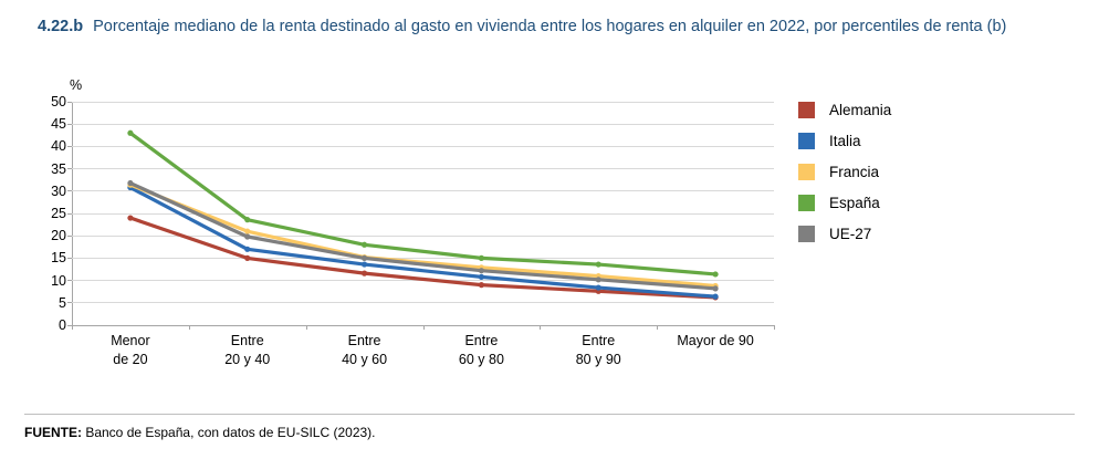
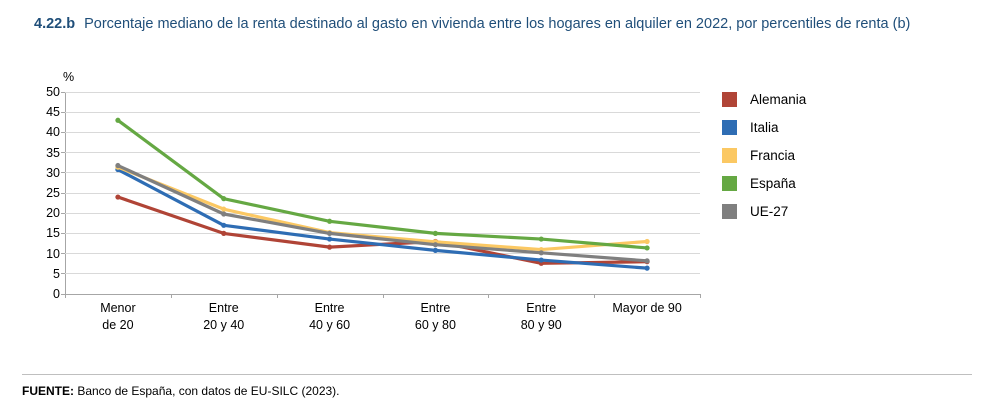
Alemania/Entre 60 y 80: 9 -> 13
Alemania/Mayor de 90: 6 -> 8
Francia/Mayor de 90: 9 -> 13
